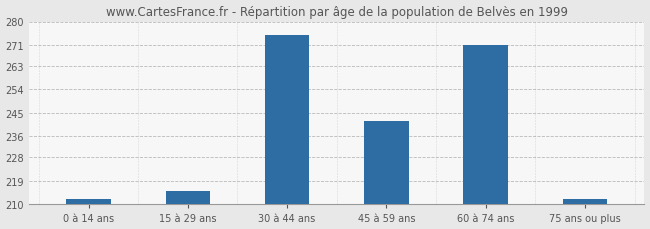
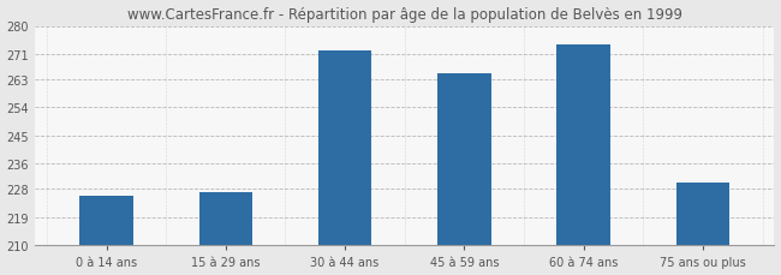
0 à 14 ans: 212 -> 226
15 à 29 ans: 215 -> 227
30 à 44 ans: 275 -> 272
45 à 59 ans: 242 -> 265
60 à 74 ans: 271 -> 274
75 ans ou plus: 212 -> 230
